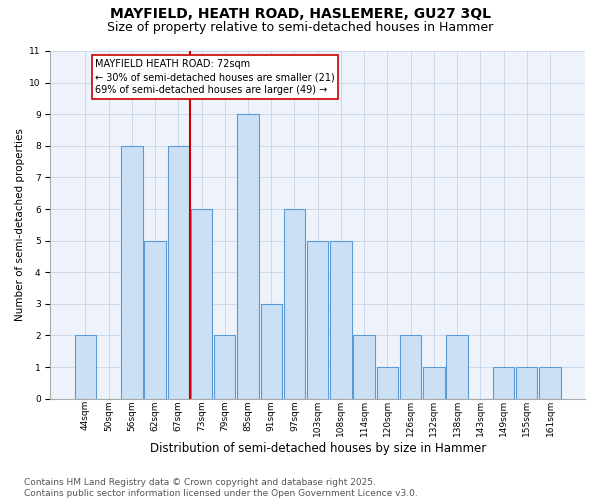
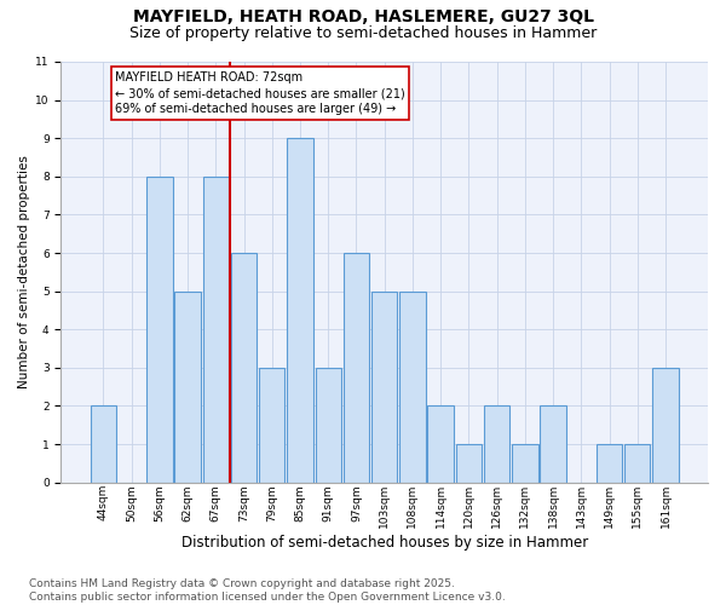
79sqm: 2 -> 3
161sqm: 1 -> 3
